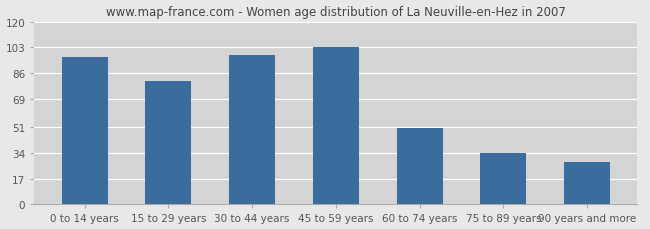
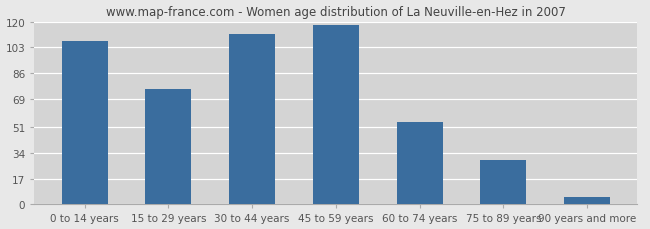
0 to 14 years: 97 -> 107
15 to 29 years: 81 -> 76
30 to 44 years: 98 -> 112
45 to 59 years: 103 -> 118
60 to 74 years: 50 -> 54
75 to 89 years: 34 -> 29
90 years and more: 28 -> 5
